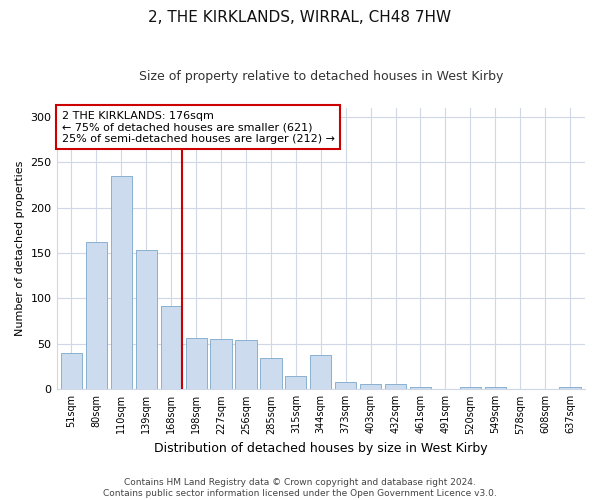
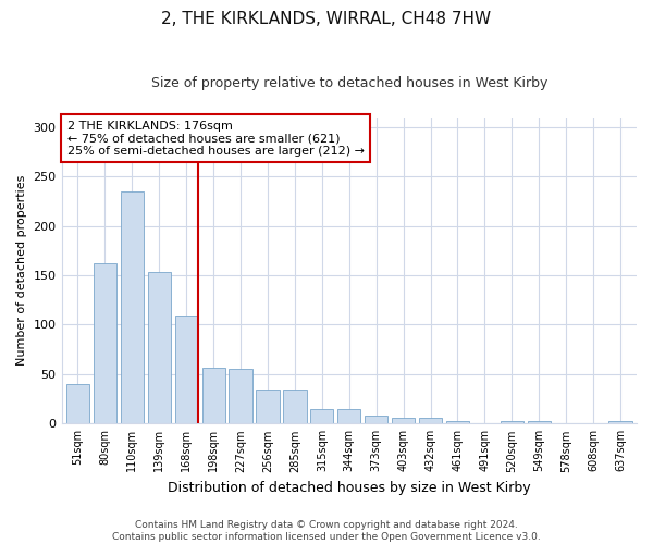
168sqm: 92 -> 109
256sqm: 54 -> 35
344sqm: 38 -> 15
